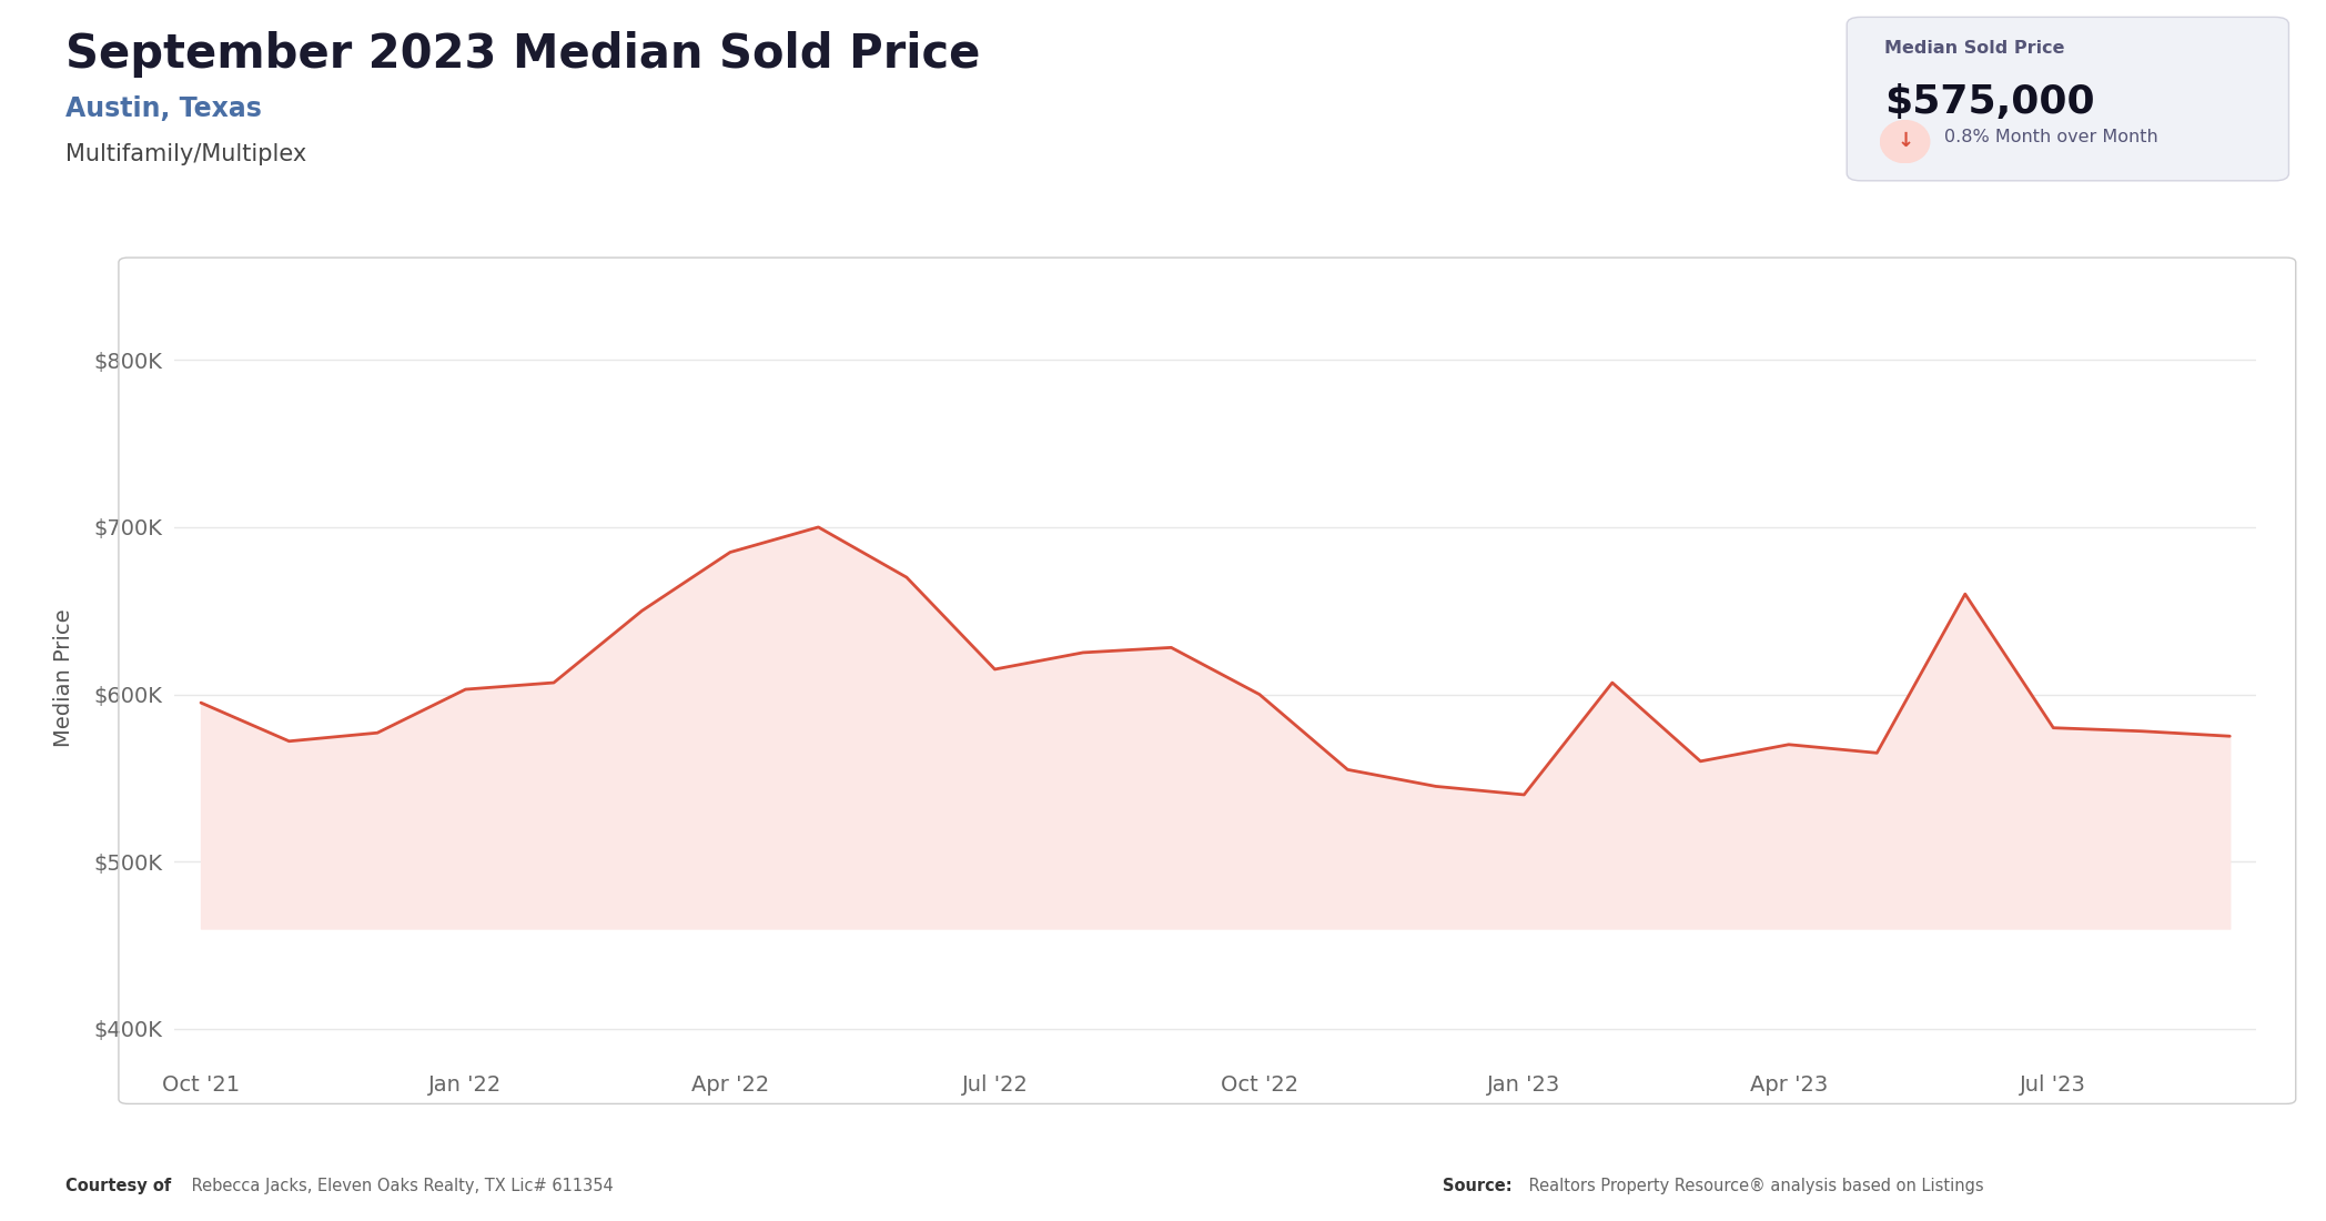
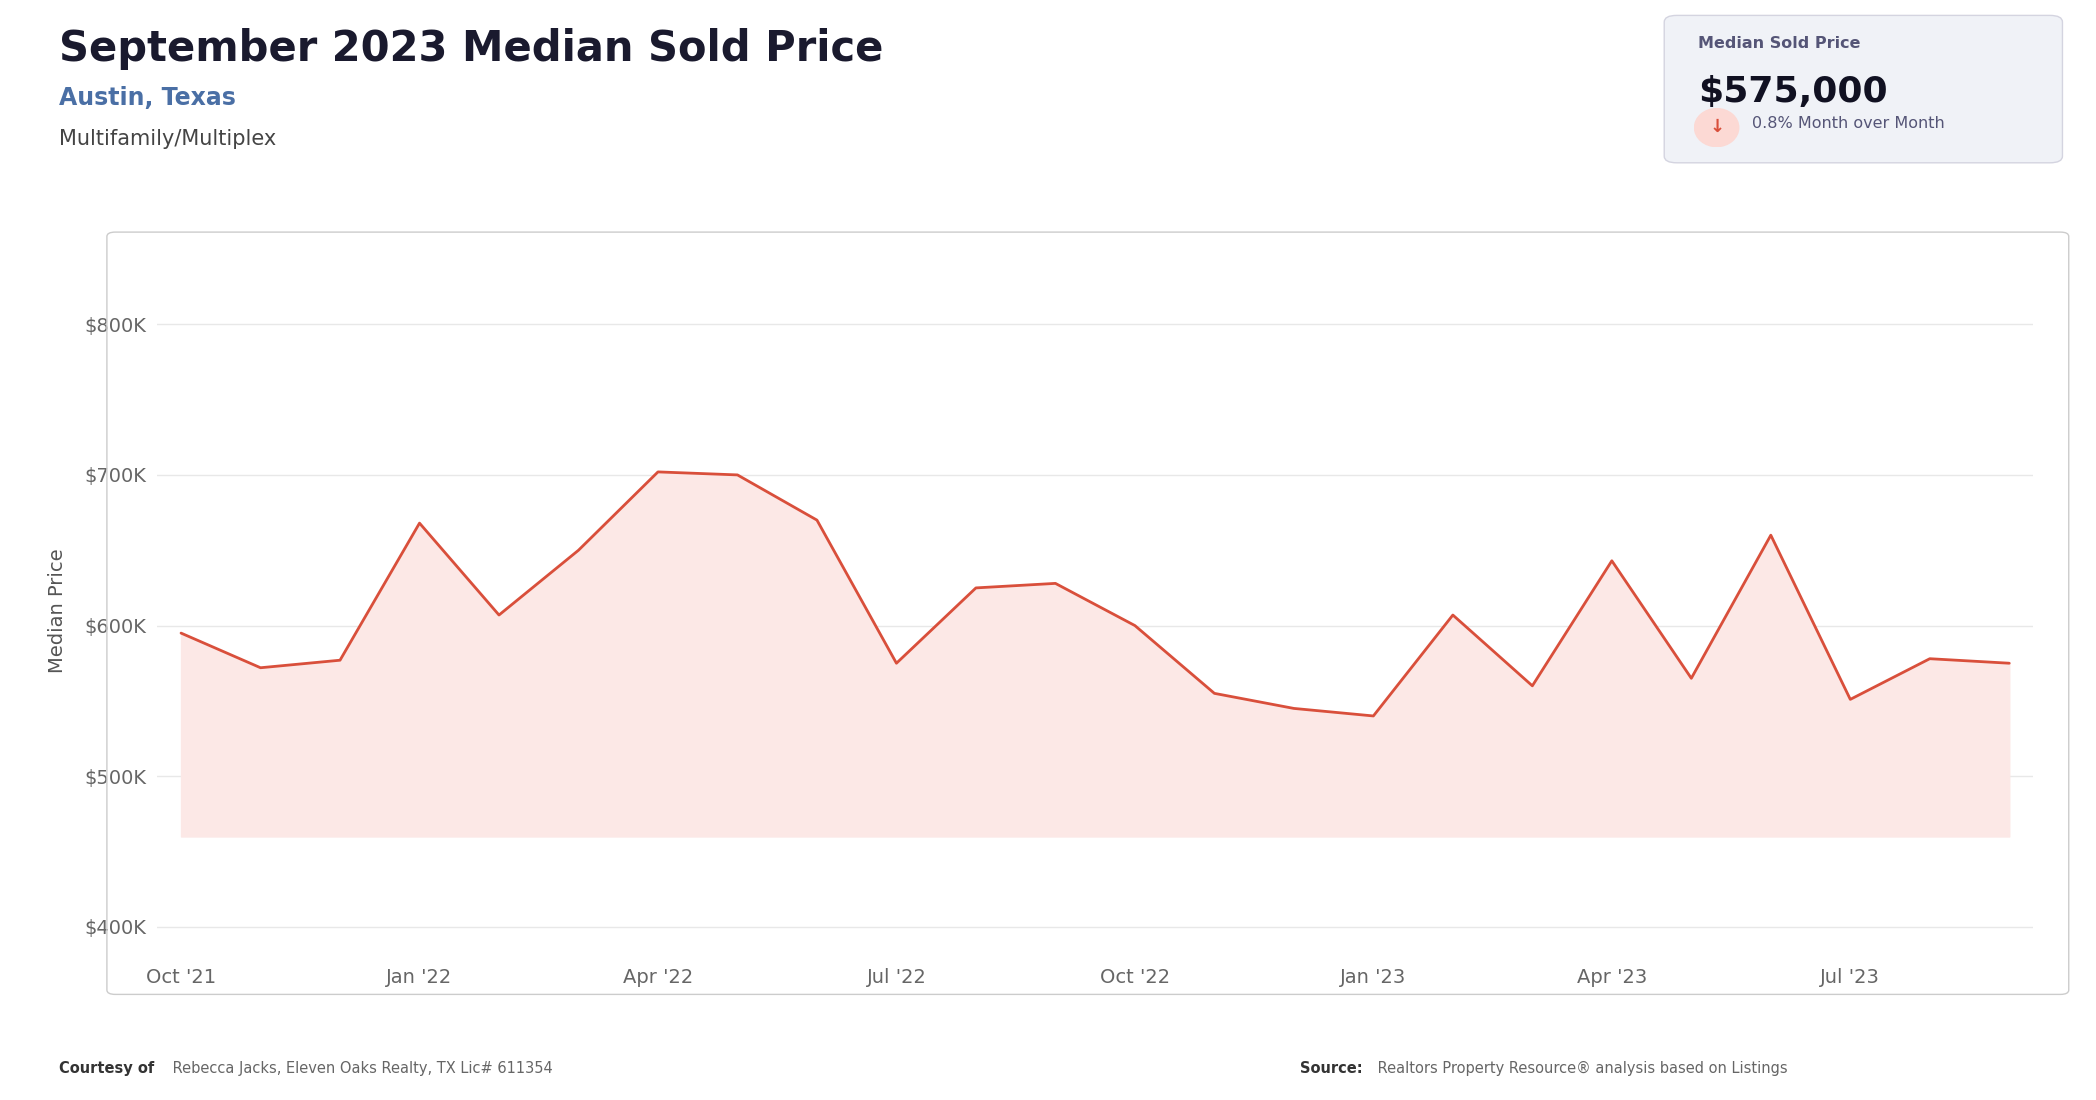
Jan '22: $603K -> $668K
Apr '22: $685K -> $702K
Jul '22: $615K -> $575K
Apr '23: $570K -> $643K
Jul '23: $580K -> $551K
